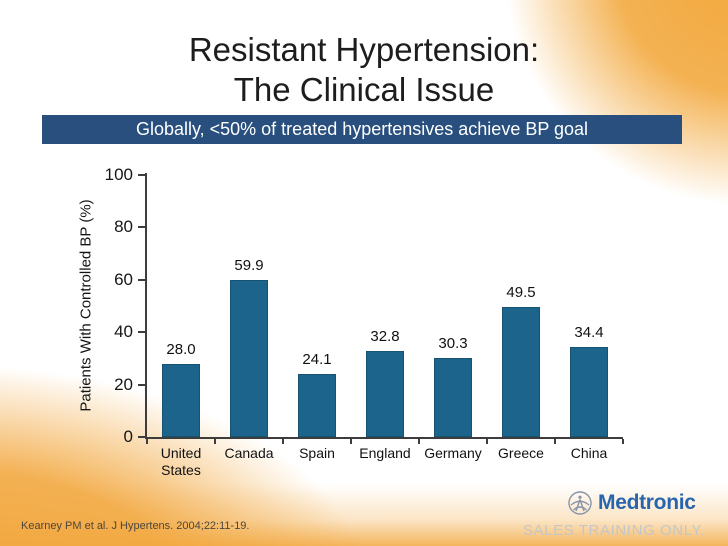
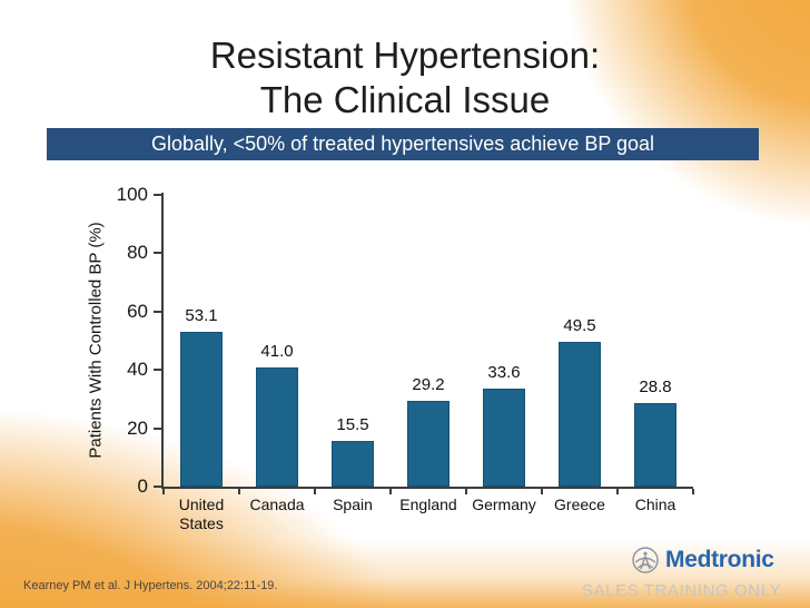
United States: 28.0 -> 53.1
Canada: 59.9 -> 41.0
Spain: 24.1 -> 15.5
England: 32.8 -> 29.2
Germany: 30.3 -> 33.6
China: 34.4 -> 28.8
